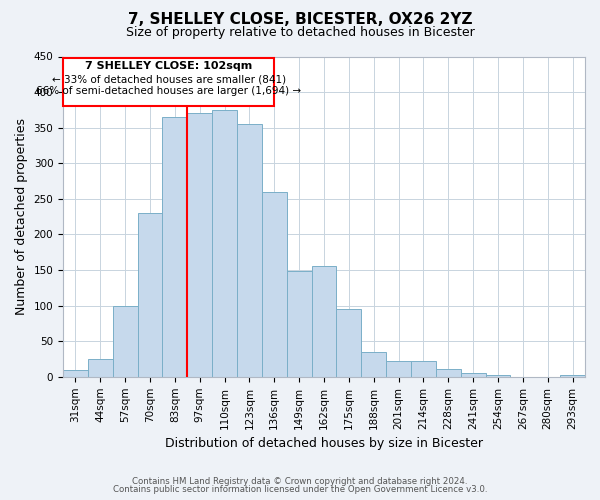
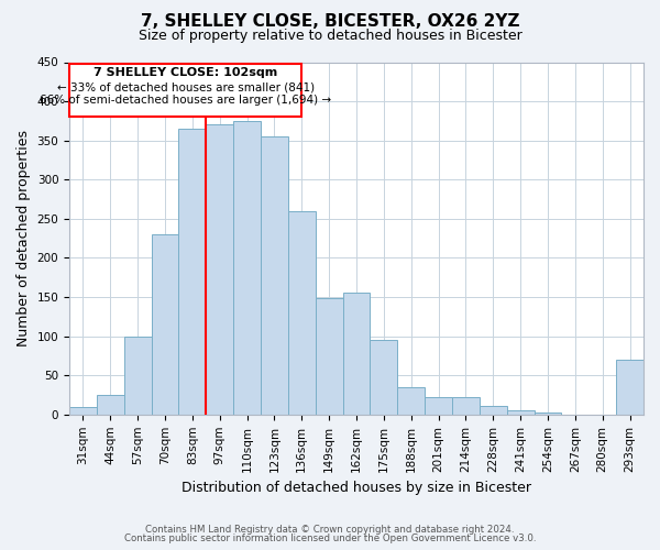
293sqm: 3 -> 70
